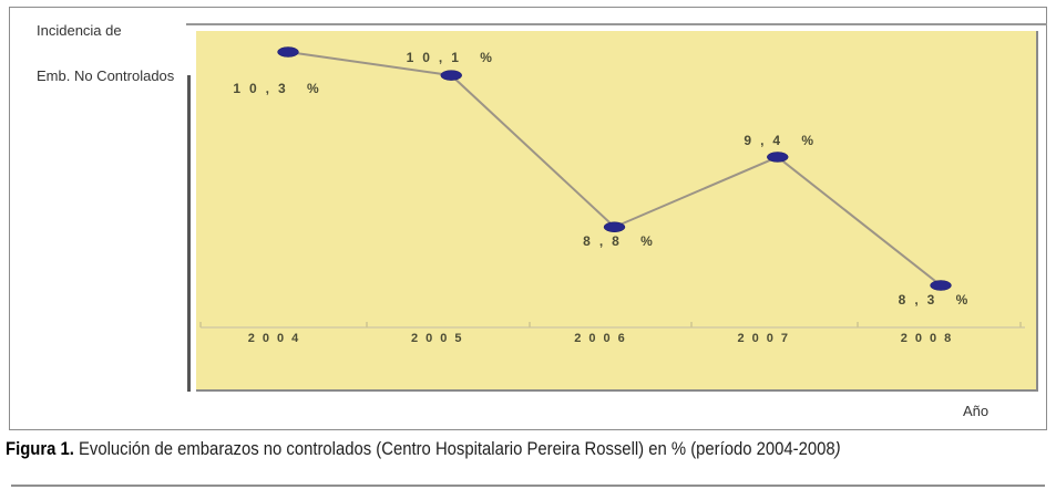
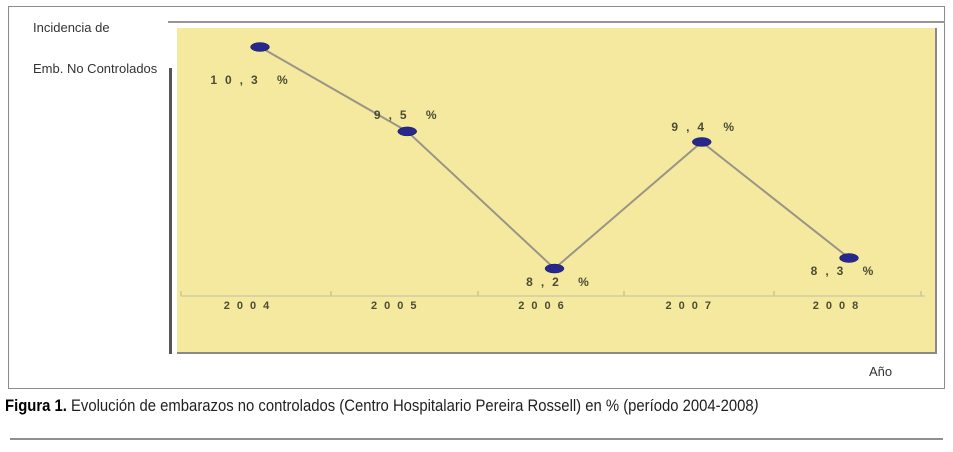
2005: 10,1 -> 9,5
2006: 8,8 -> 8,2
